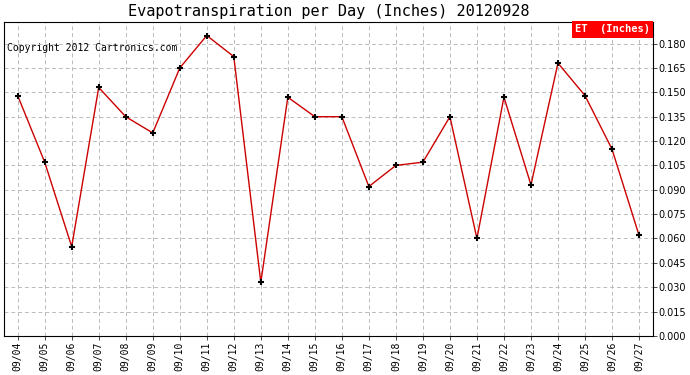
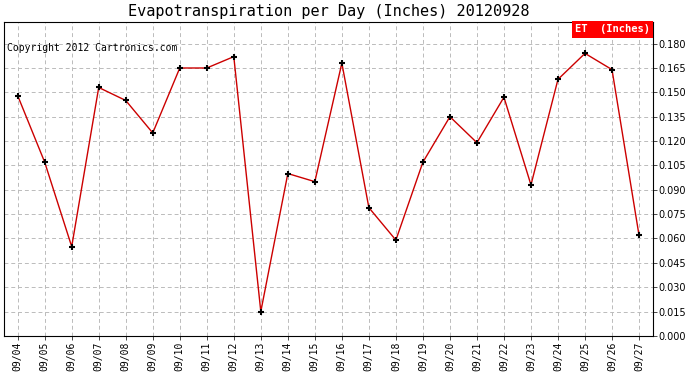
09/08: 0.135 -> 0.145
09/11: 0.185 -> 0.165
09/13: 0.033 -> 0.015
09/14: 0.147 -> 0.100
09/15: 0.135 -> 0.095
09/16: 0.135 -> 0.168
09/17: 0.092 -> 0.079
09/18: 0.105 -> 0.059
09/21: 0.060 -> 0.119
09/24: 0.168 -> 0.158
09/25: 0.148 -> 0.174
09/26: 0.115 -> 0.164
